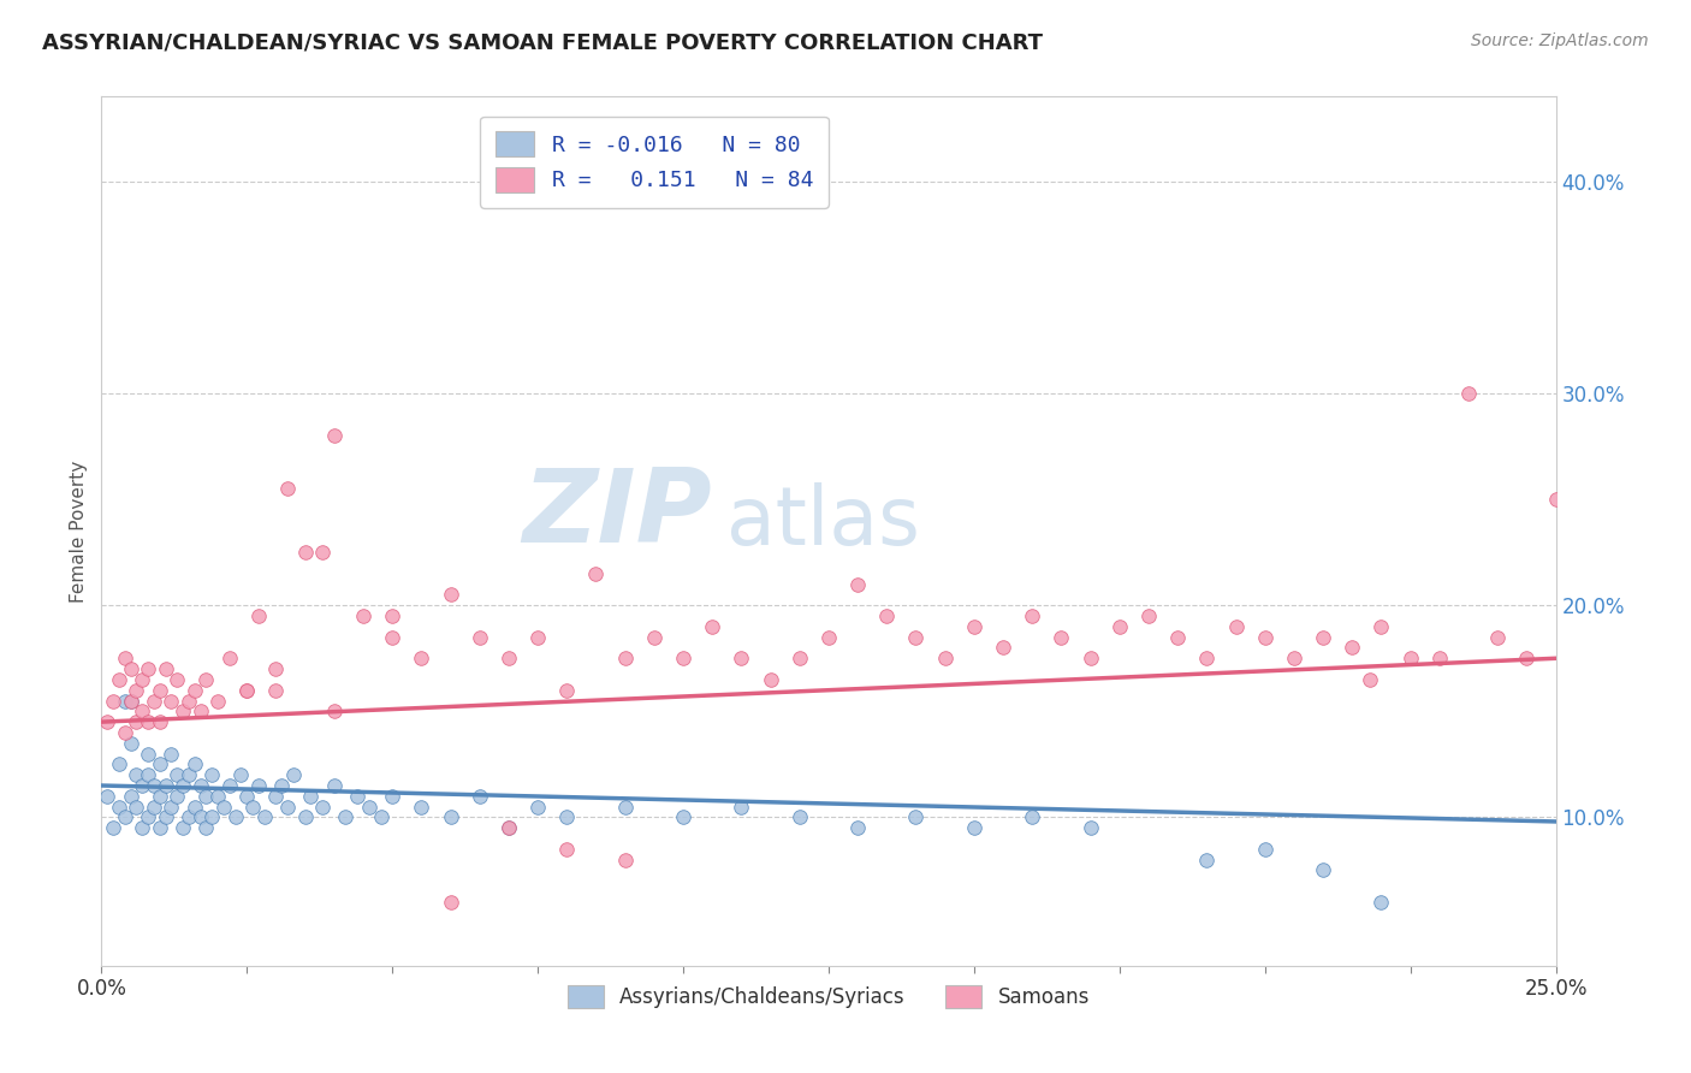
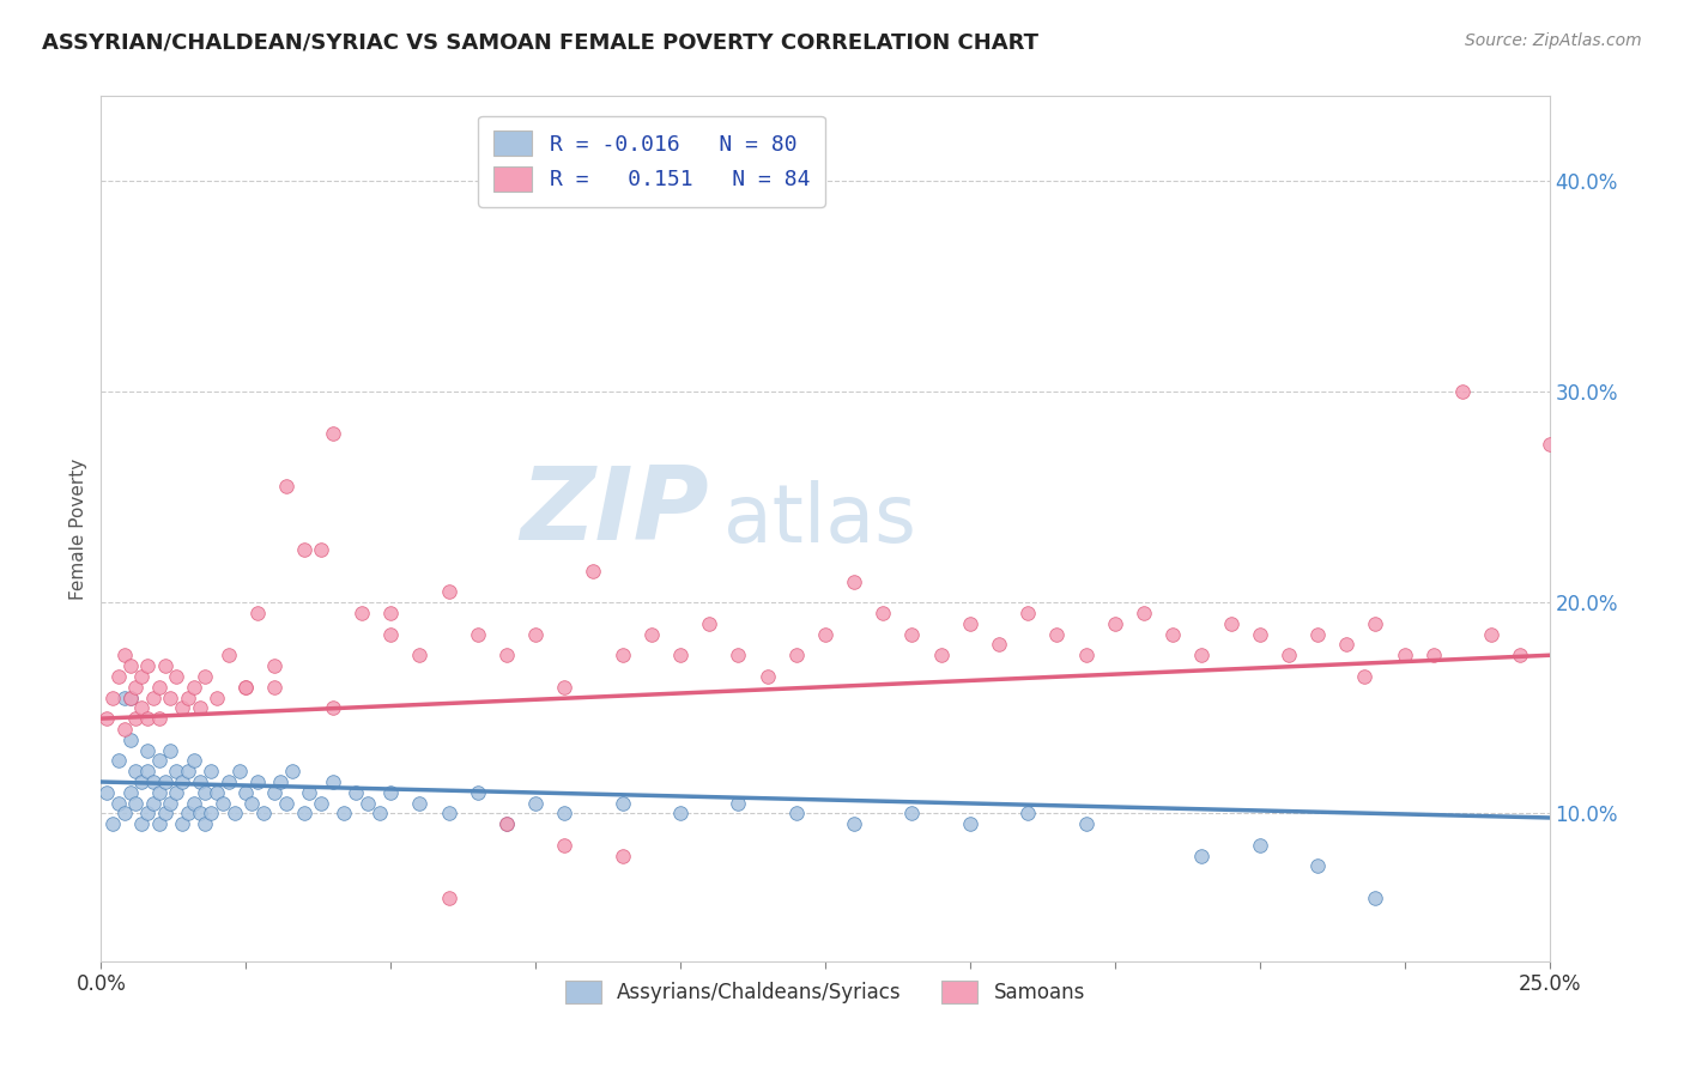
Samoans/25.0%: 25.0% -> 27.5%
